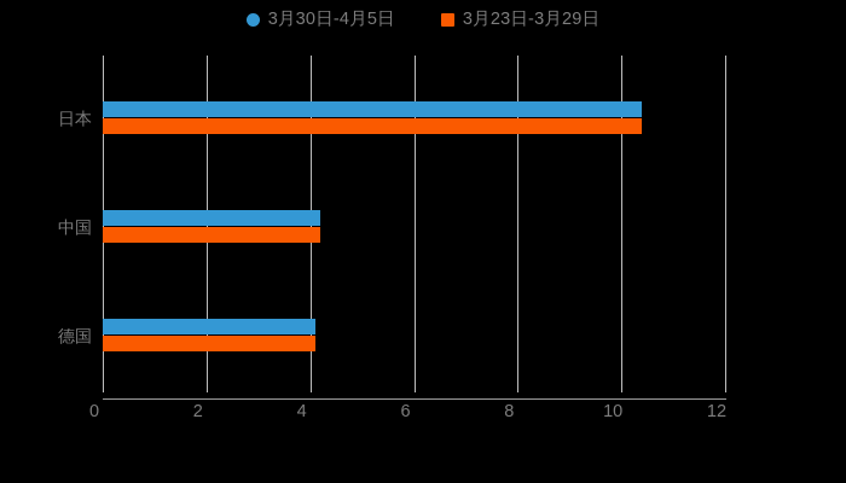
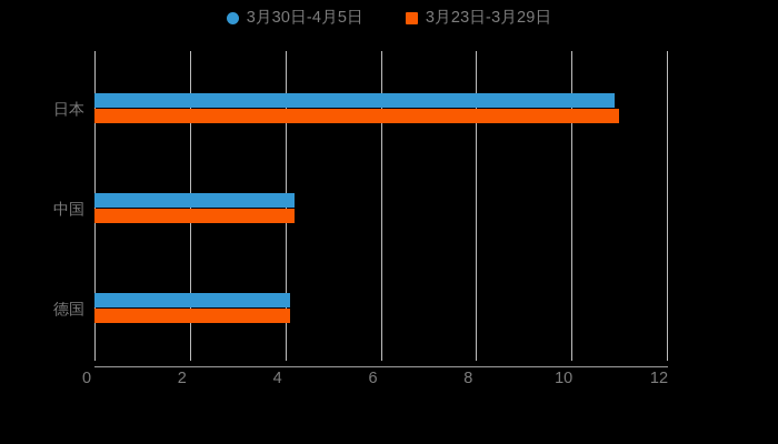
3月30日-4月5日/日本: 10.4 -> 10.9
3月23日-3月29日/日本: 10.4 -> 11.0
